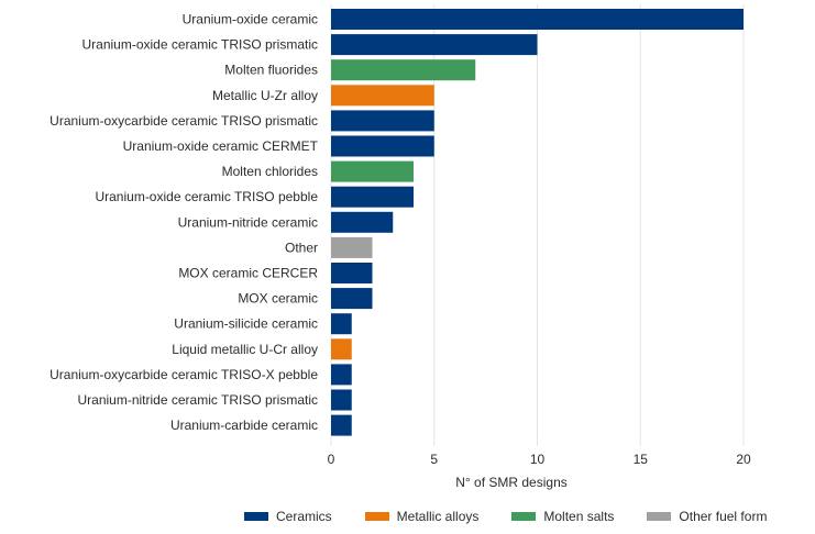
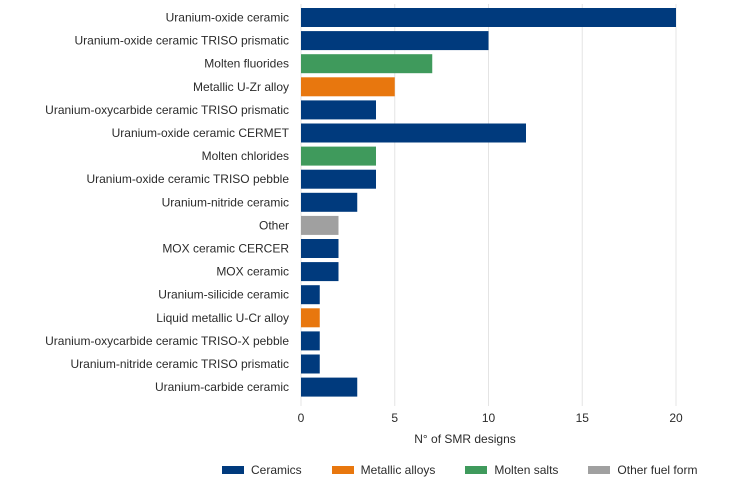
Uranium-oxycarbide ceramic TRISO prismatic: 5 -> 4
Uranium-oxide ceramic CERMET: 5 -> 12
Uranium-carbide ceramic: 1 -> 3
